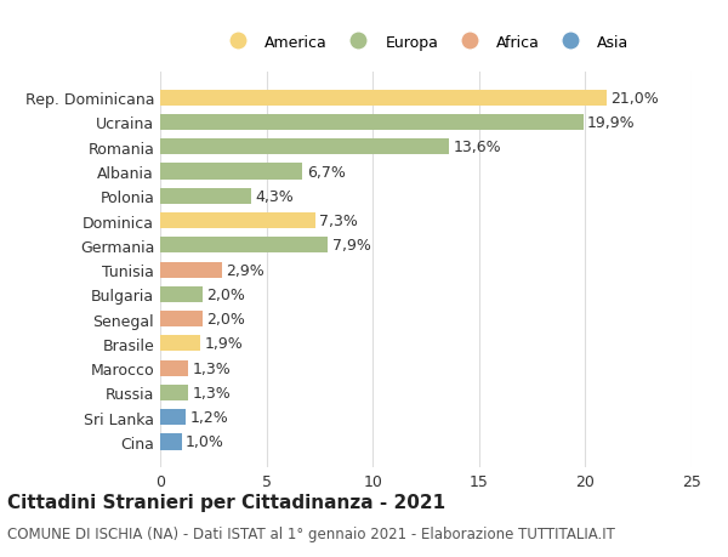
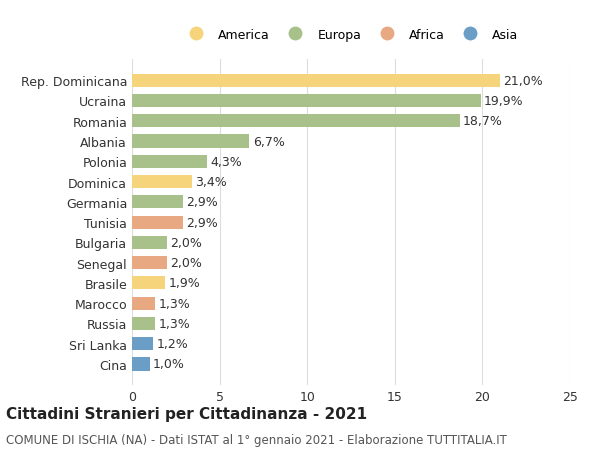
Romania: 13,6% -> 18,7%
Dominica: 7,3% -> 3,4%
Germania: 7,9% -> 2,9%
